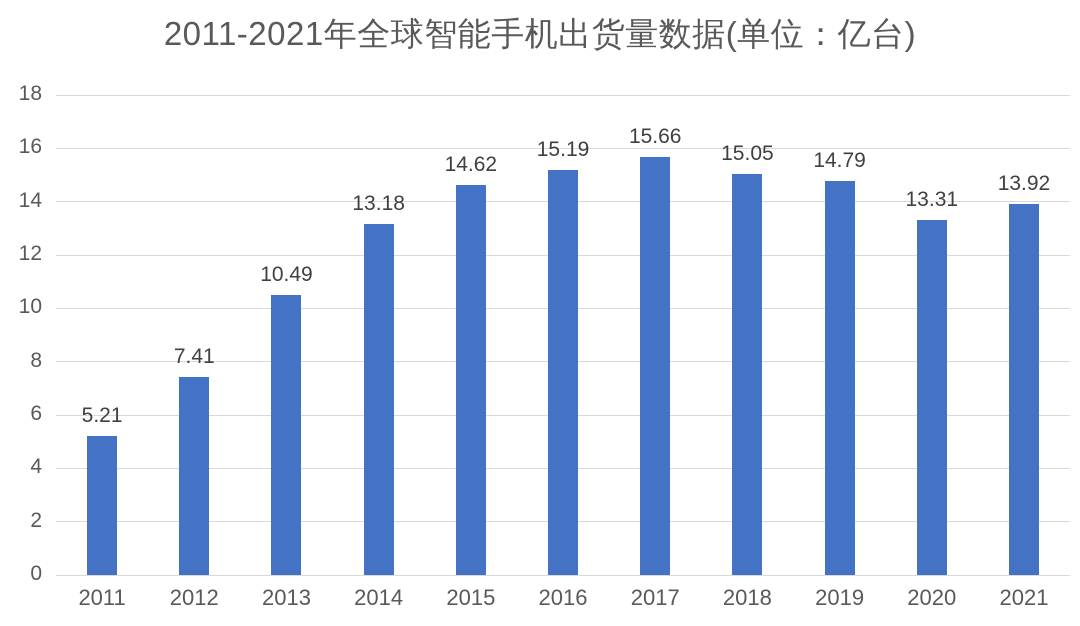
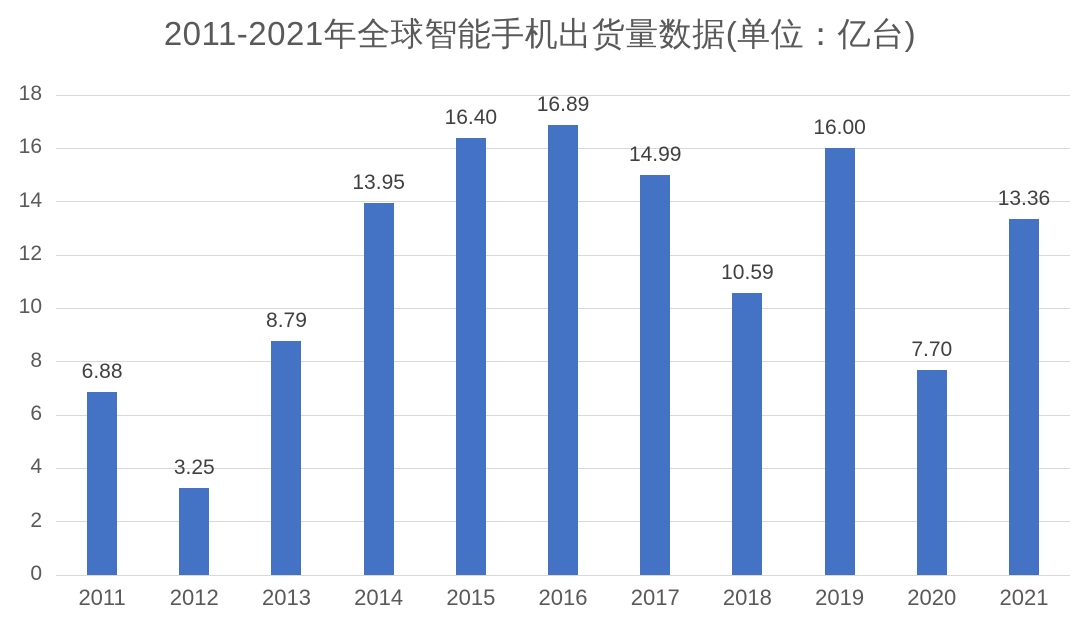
2011: 5.21 -> 6.88
2012: 7.41 -> 3.25
2013: 10.49 -> 8.79
2014: 13.18 -> 13.95
2015: 14.62 -> 16.40
2016: 15.19 -> 16.89
2017: 15.66 -> 14.99
2018: 15.05 -> 10.59
2019: 14.79 -> 16.00
2020: 13.31 -> 7.70
2021: 13.92 -> 13.36
